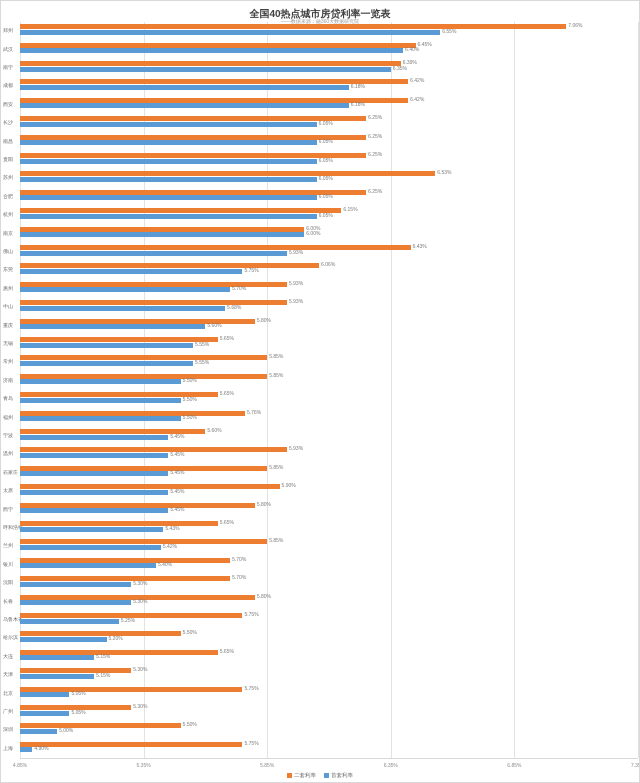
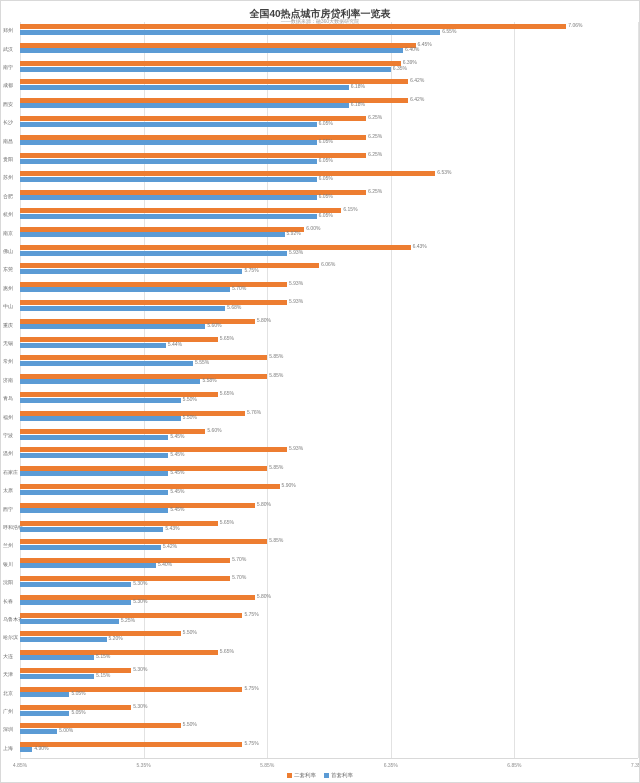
首套利率/南京: 6.00% -> 5.92%
首套利率/无锡: 5.55% -> 5.44%
首套利率/济南: 5.50% -> 5.58%
